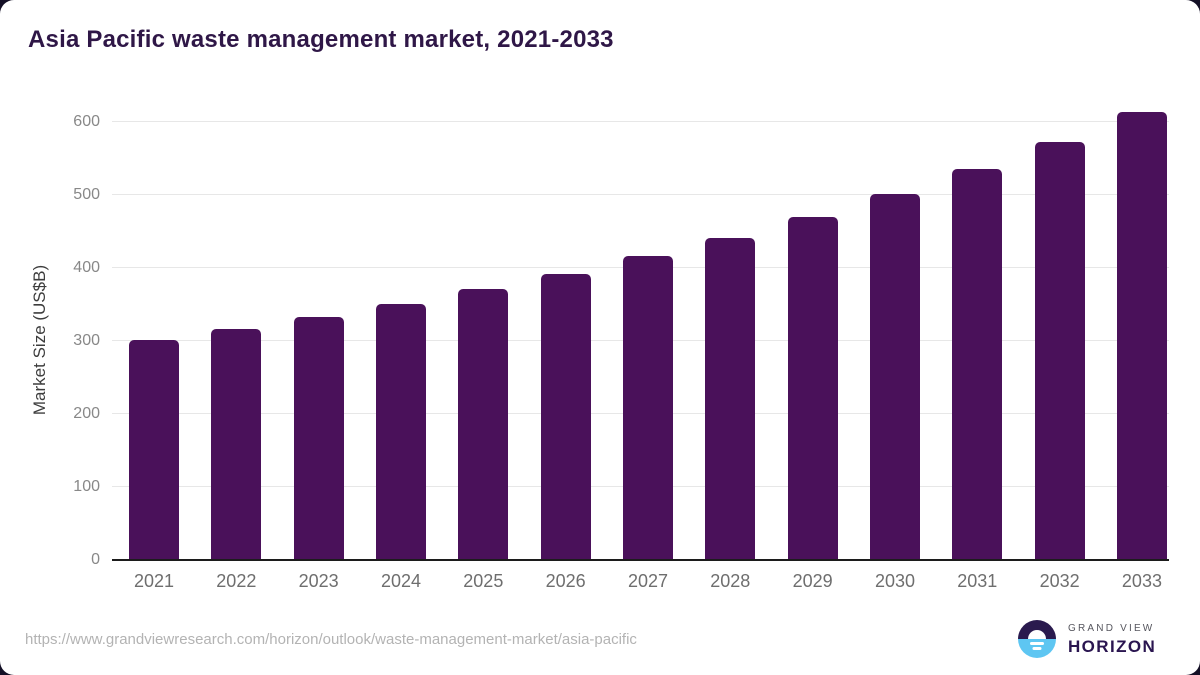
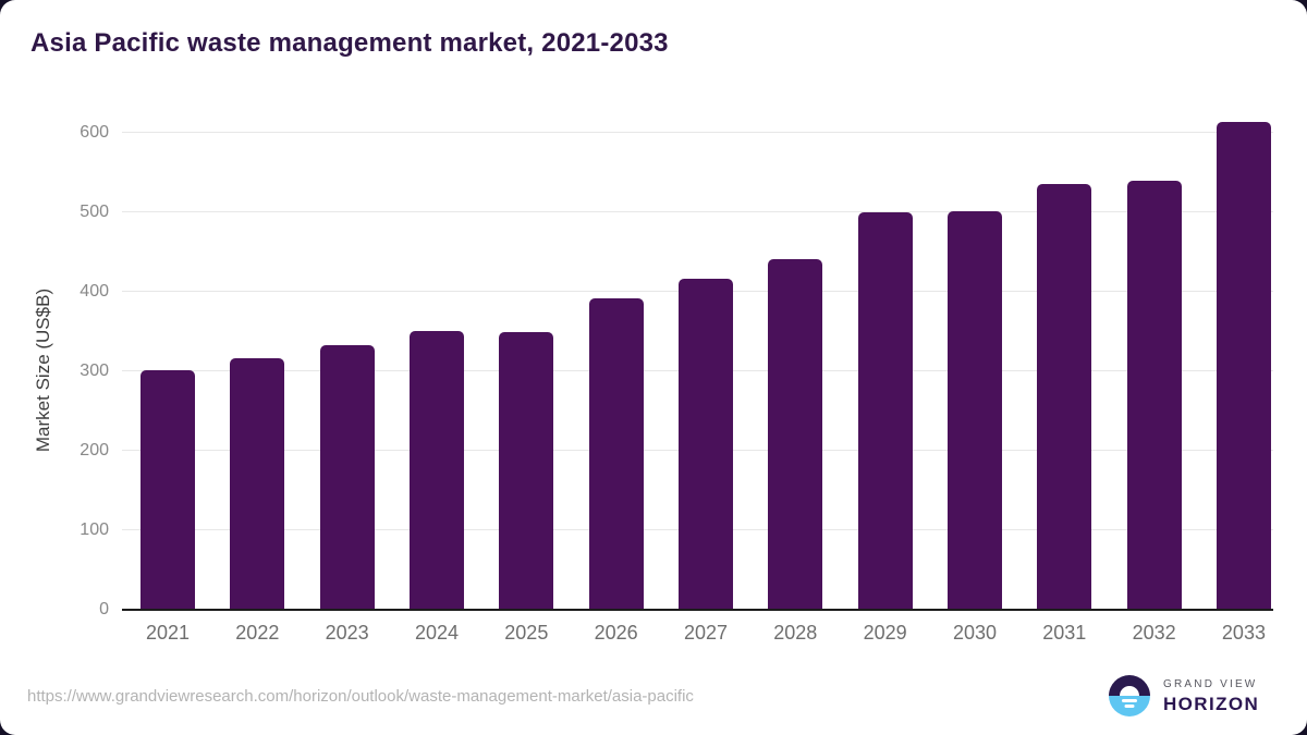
2025: 370 -> 350
2029: 470 -> 500
2032: 570 -> 540
